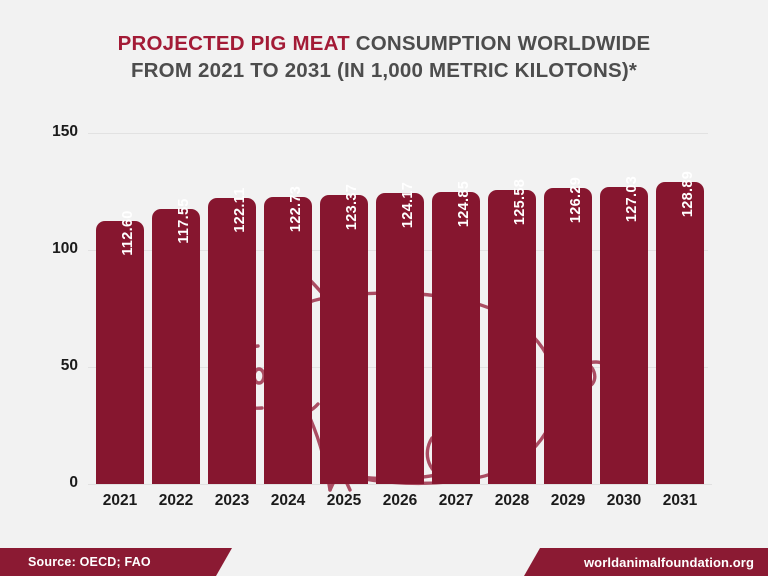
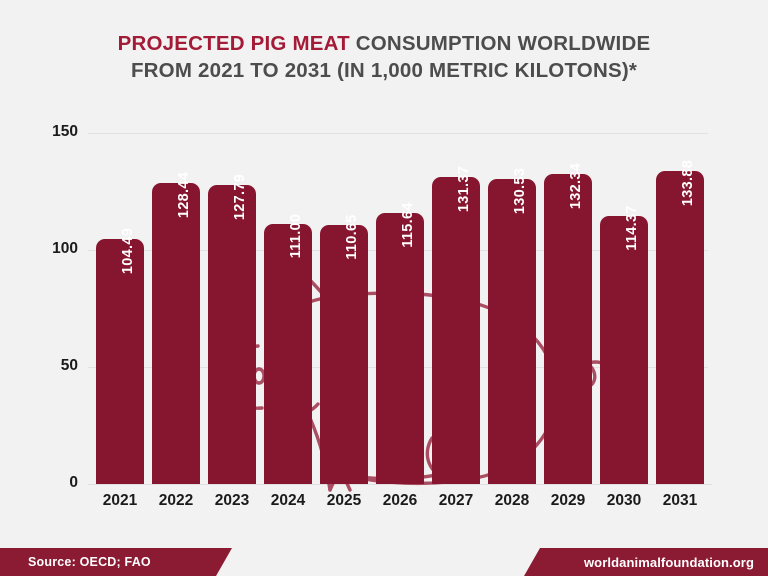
2021: 112.60 -> 104.49
2022: 117.55 -> 128.44
2023: 122.11 -> 127.79
2024: 122.73 -> 111.00
2025: 123.37 -> 110.65
2026: 124.17 -> 115.64
2027: 124.85 -> 131.37
2028: 125.58 -> 130.53
2029: 126.29 -> 132.34
2030: 127.03 -> 114.37
2031: 128.89 -> 133.88
